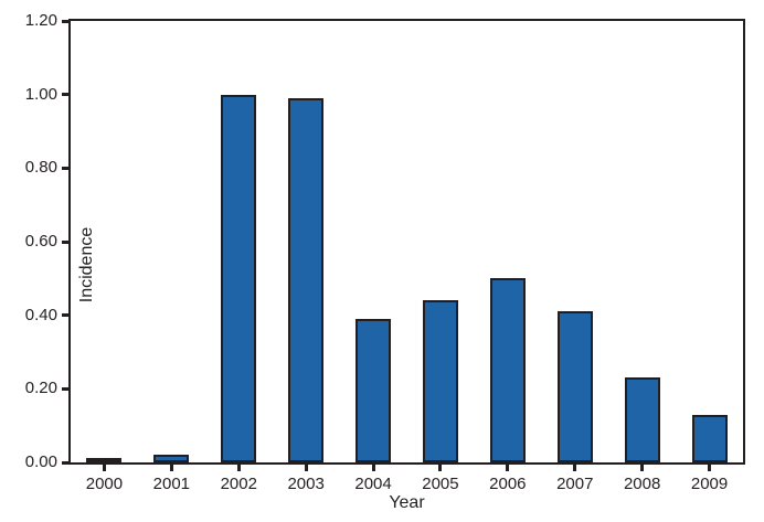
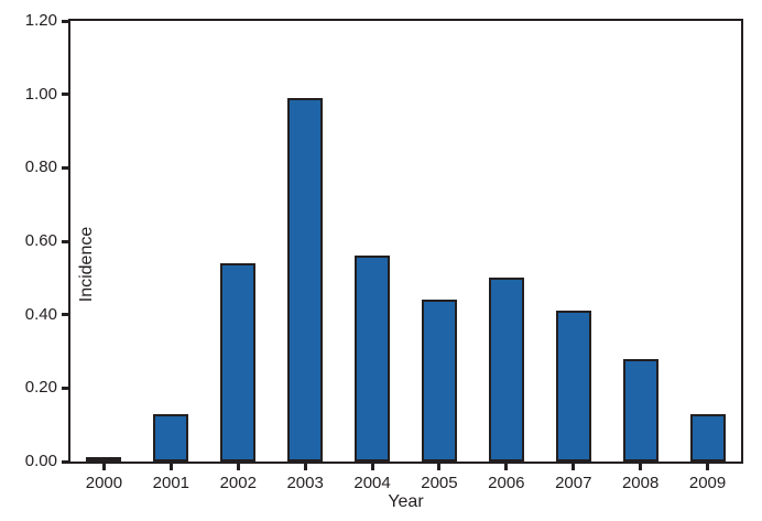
2001: 0.02 -> 0.13
2002: 1.00 -> 0.54
2004: 0.39 -> 0.56
2008: 0.23 -> 0.28
